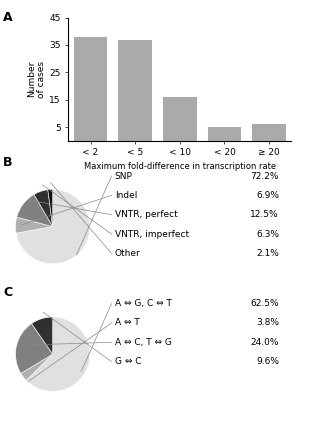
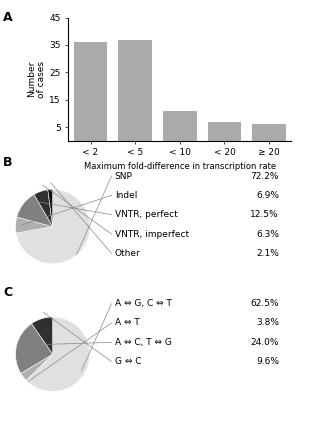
< 2: 38 -> 36
< 10: 16 -> 11
< 20: 5 -> 7
